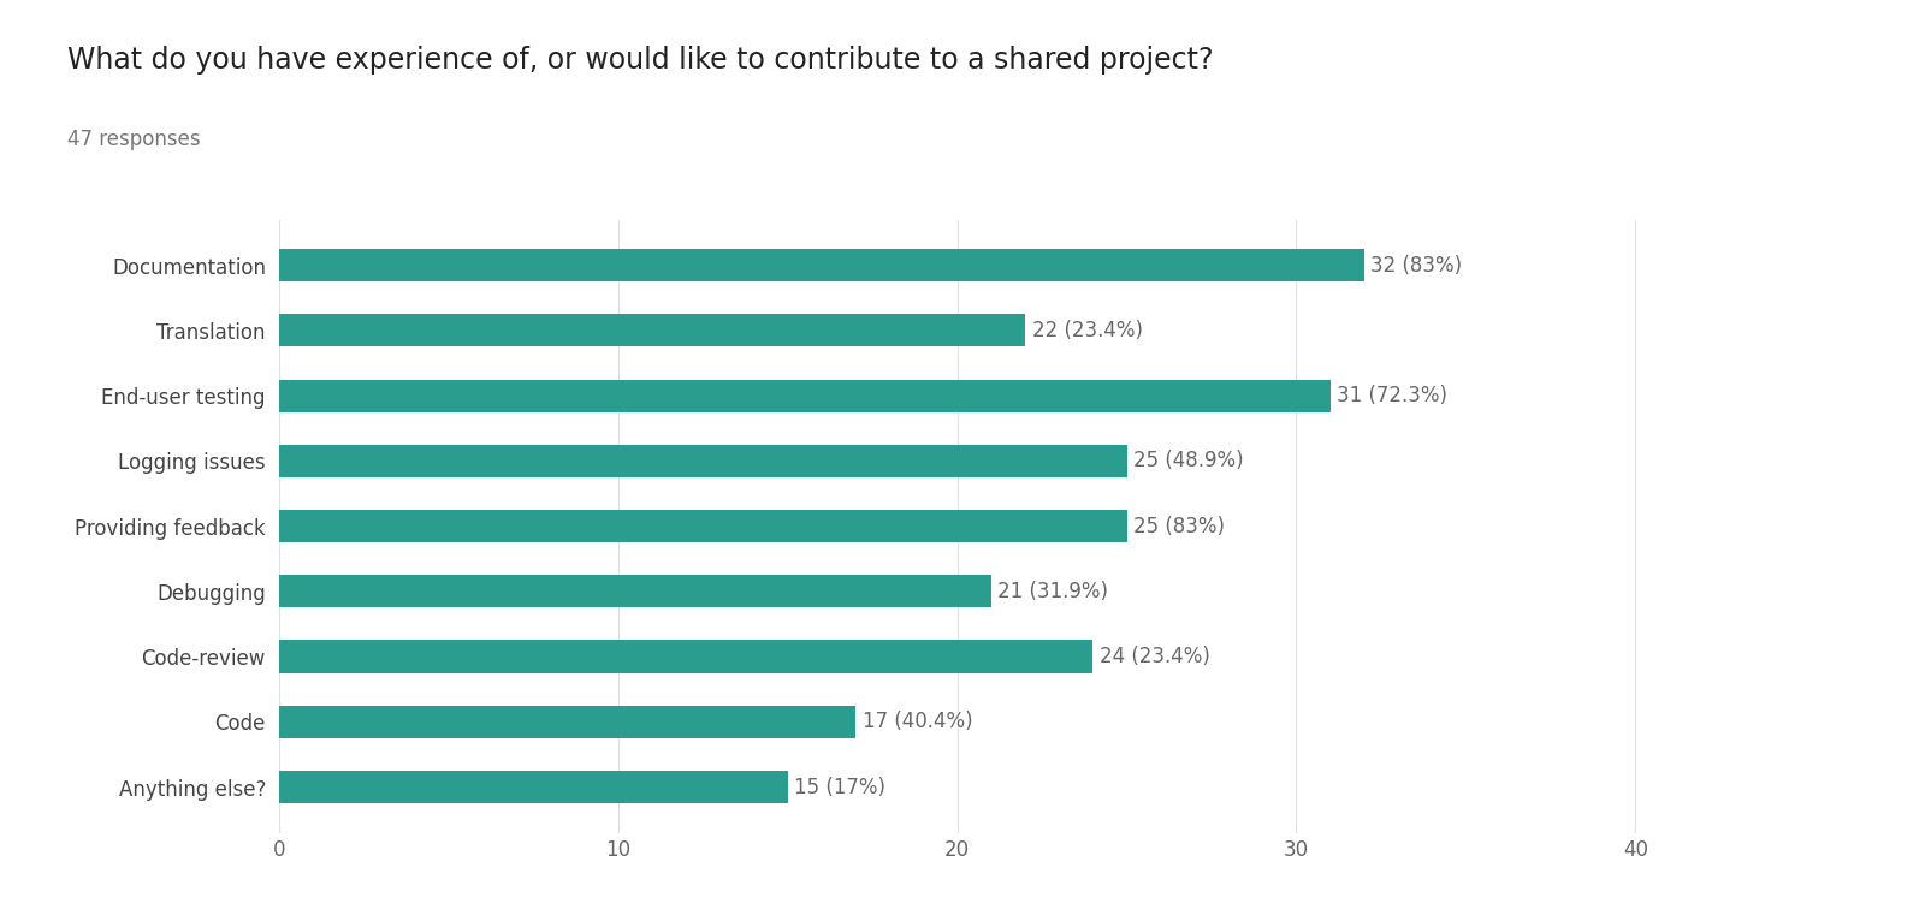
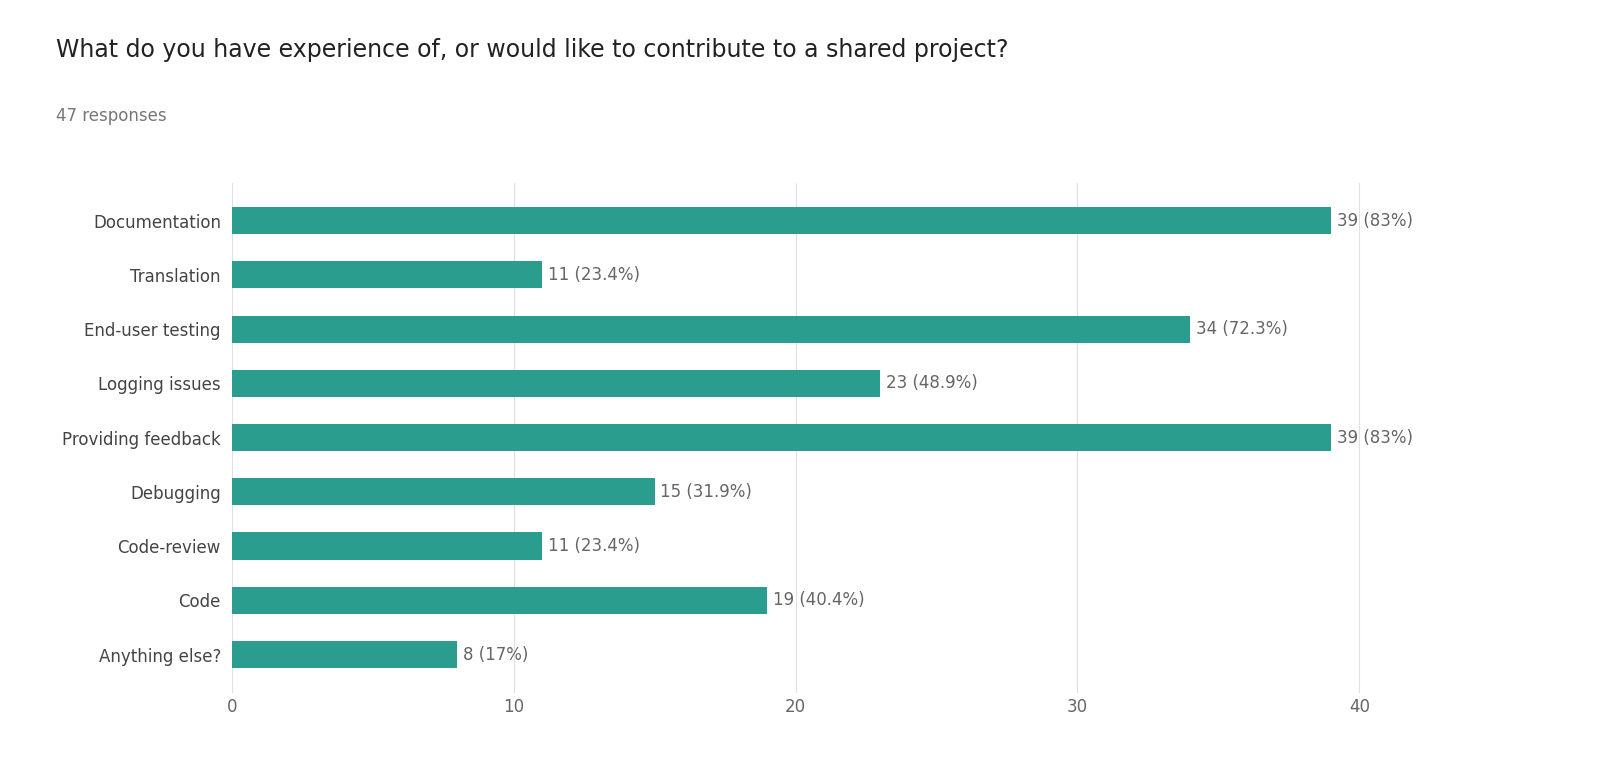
Documentation: 32 -> 39
Translation: 22 -> 11
End-user testing: 31 -> 34
Logging issues: 25 -> 23
Providing feedback: 25 -> 39
Debugging: 21 -> 15
Code-review: 24 -> 11
Code: 17 -> 19
Anything else?: 15 -> 8
